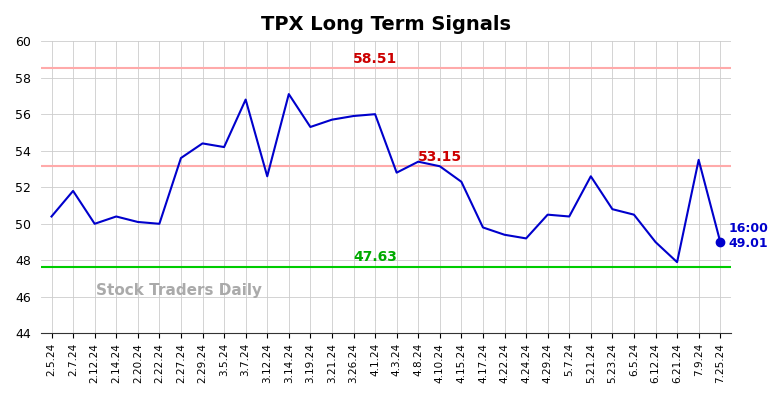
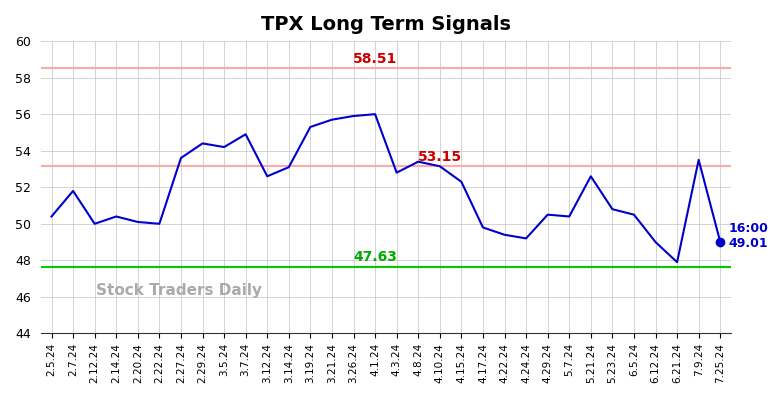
3.7.24: 56.8 -> 54.9
3.14.24: 57.1 -> 53.1
